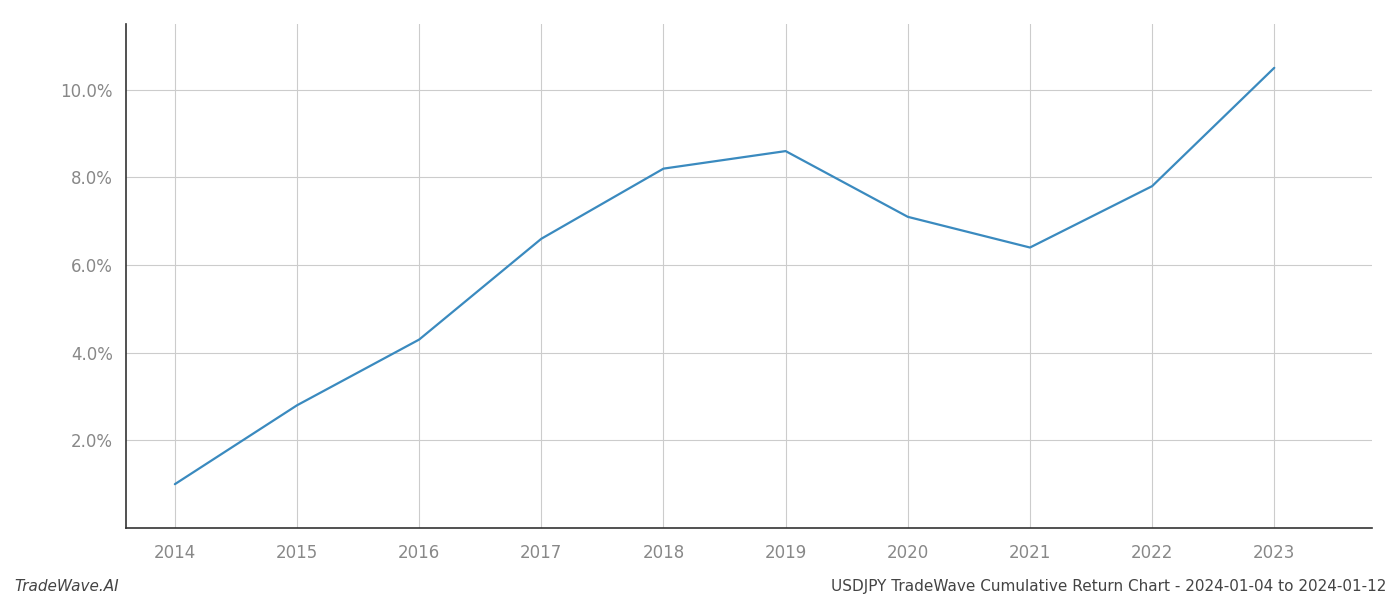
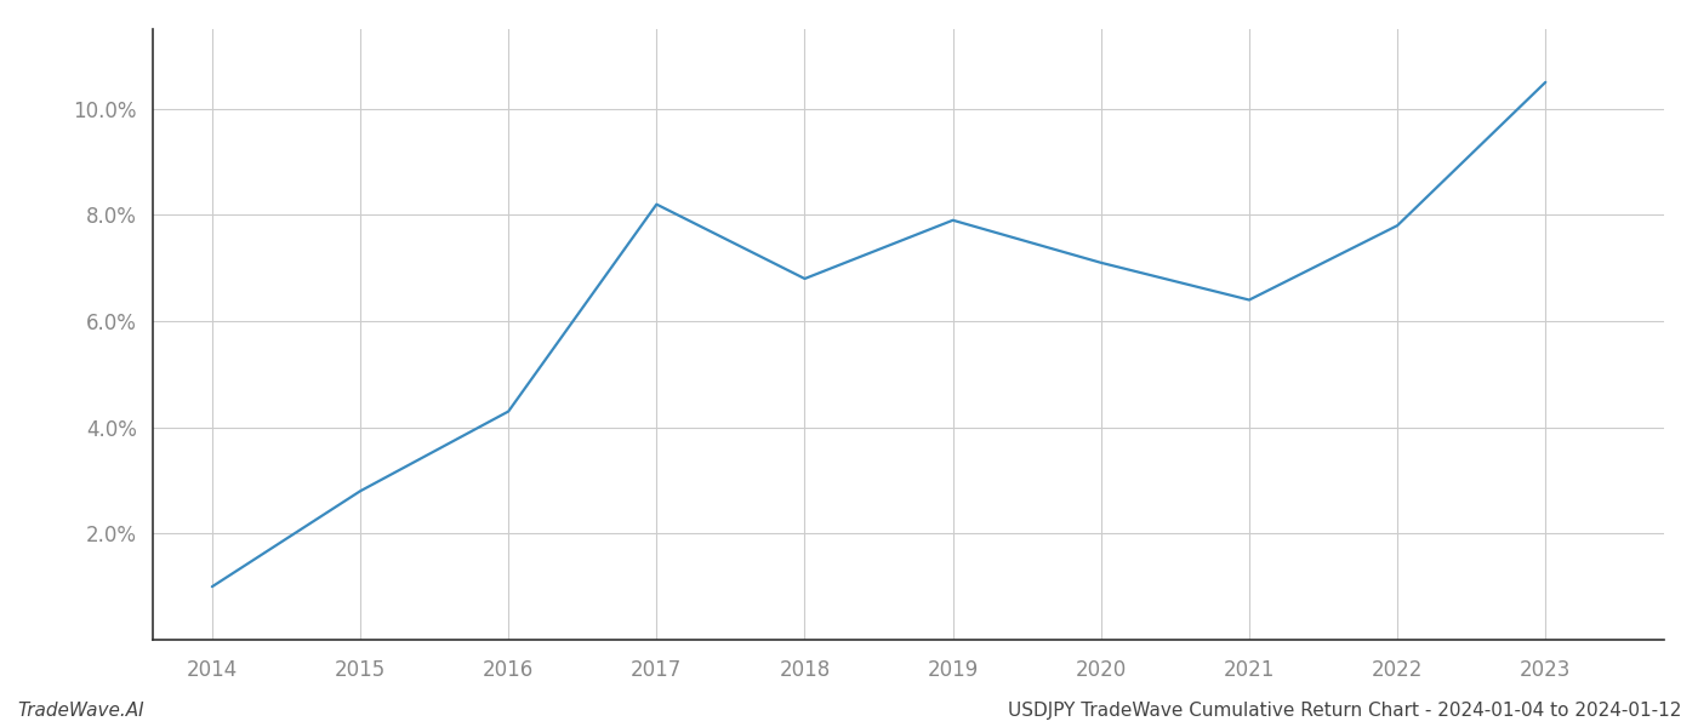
2017: 6.6% -> 8.2%
2018: 8.2% -> 6.8%
2019: 8.6% -> 7.9%
